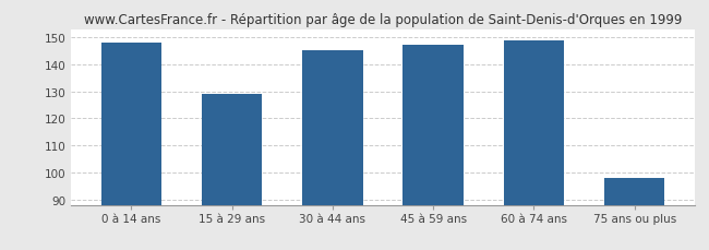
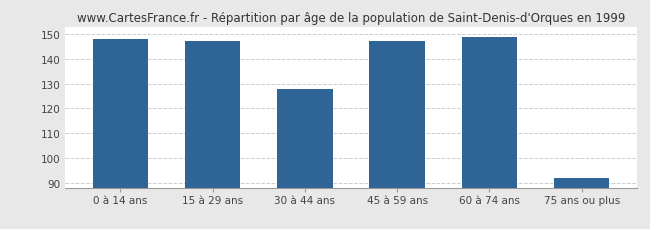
15 à 29 ans: 129 -> 147
30 à 44 ans: 145 -> 128
75 ans ou plus: 98 -> 92
